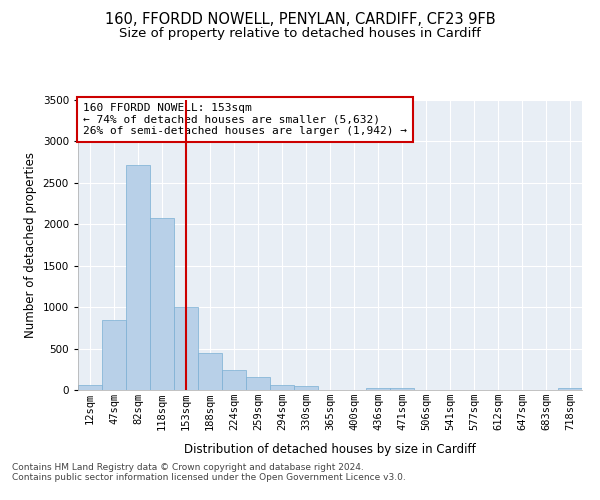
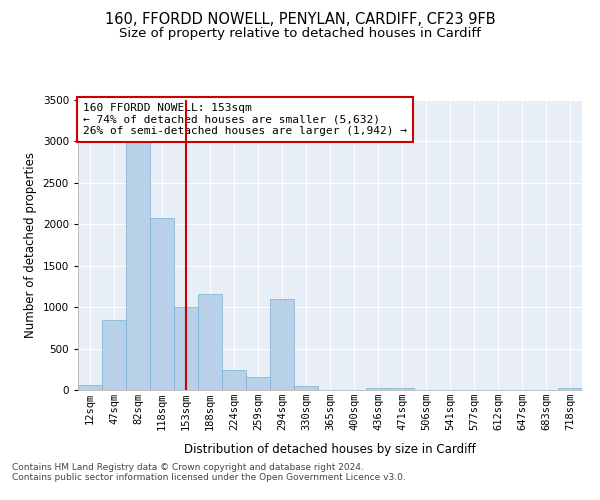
82sqm: 2720 -> 3000
188sqm: 450 -> 1160
294sqm: 60 -> 1100
